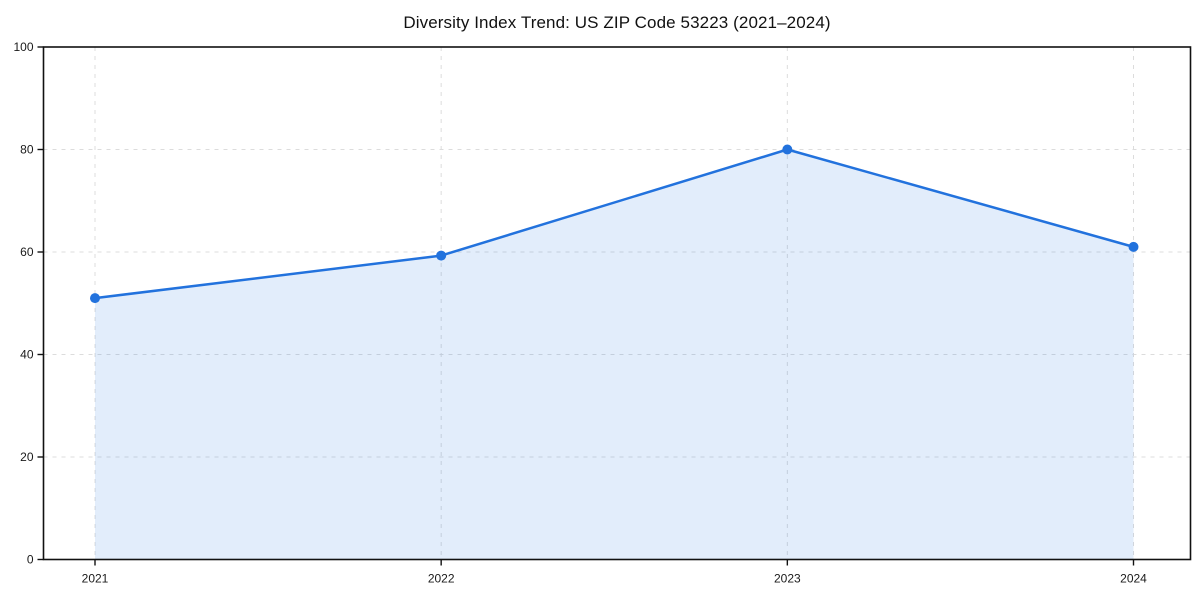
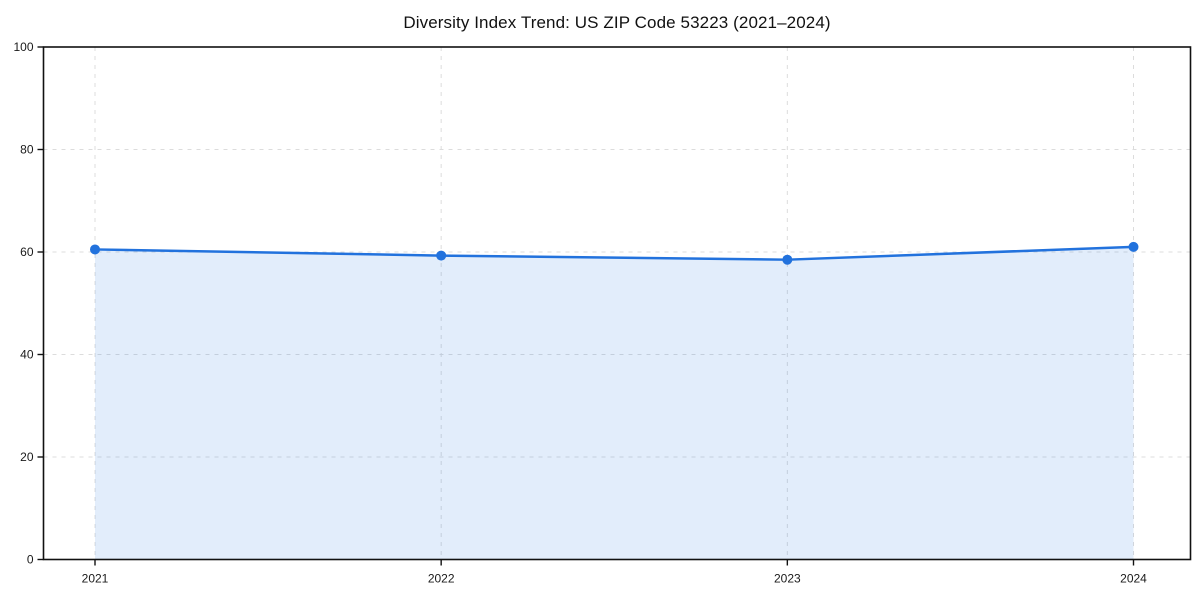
2021: 51 -> 60
2023: 80 -> 58
